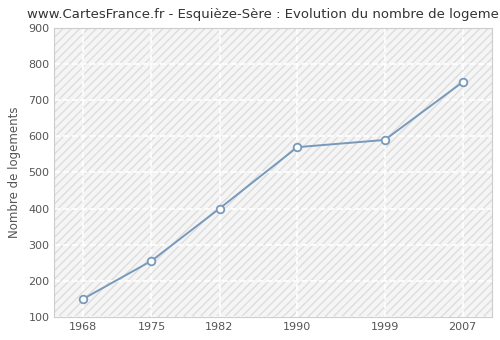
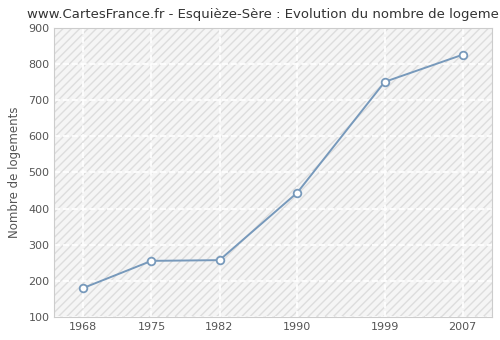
1968: 150 -> 180
1982: 400 -> 257
1990: 570 -> 444
1999: 590 -> 751
2007: 750 -> 826
